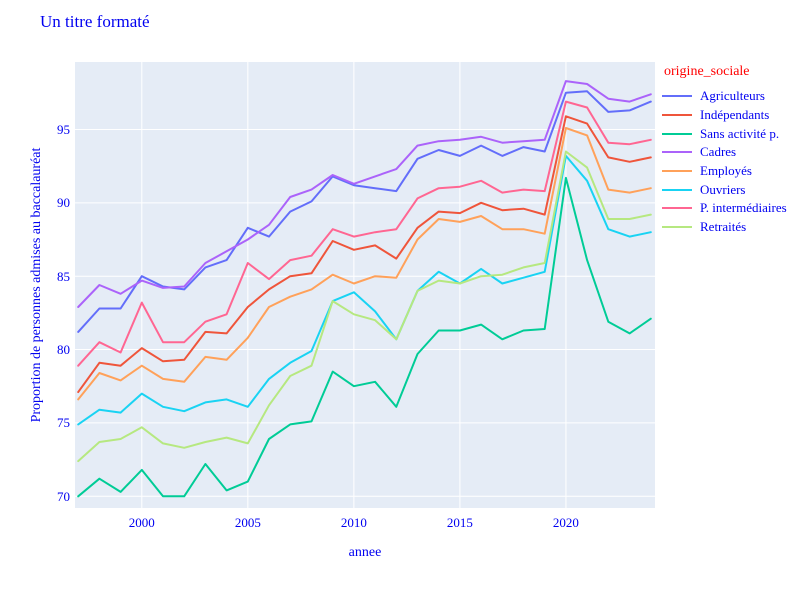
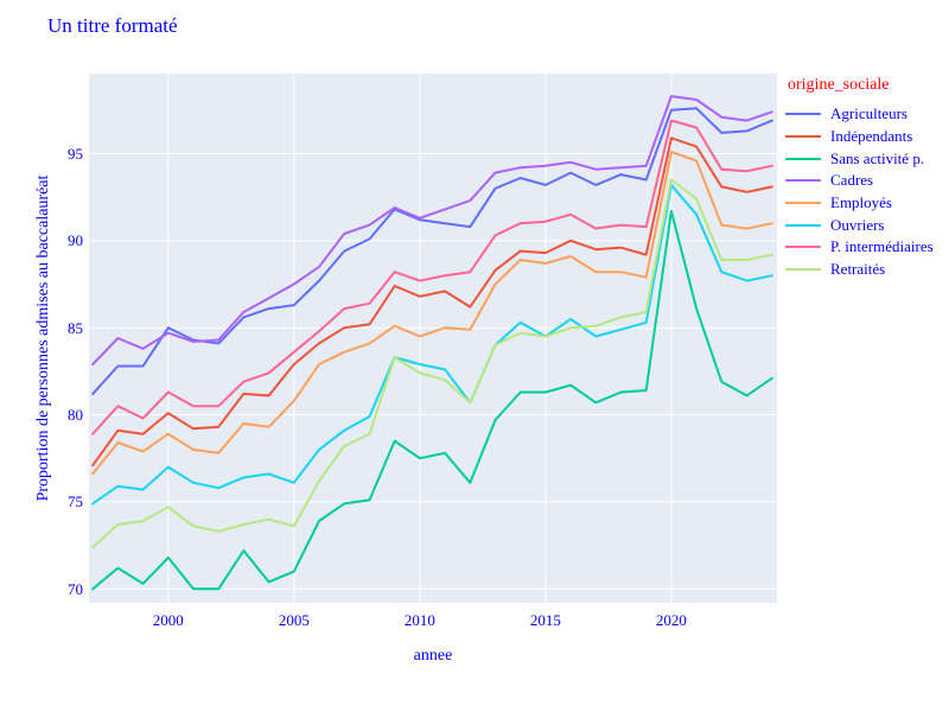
P. intermédiaires/2000: 83.2 -> 81.3
Agriculteurs/2005: 88.3 -> 86.3
P. intermédiaires/2005: 85.9 -> 83.6
Ouvriers/2010: 83.9 -> 82.9
